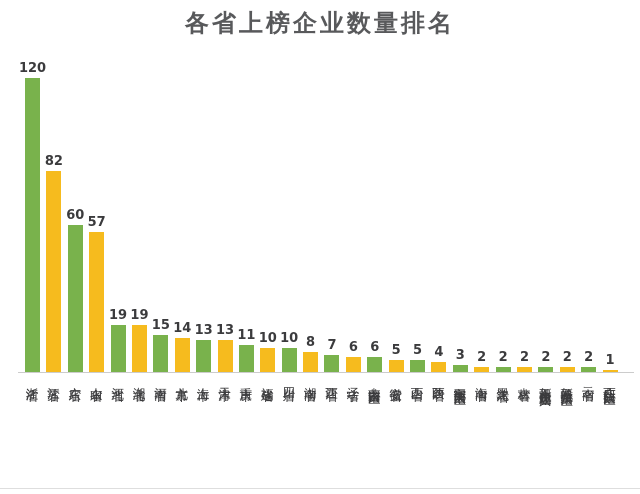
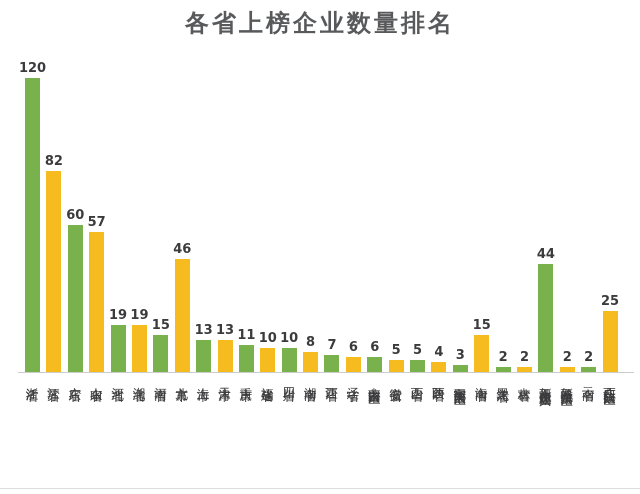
北京市: 14 -> 46
海南省: 2 -> 15
新疆生产建设兵团: 2 -> 44
广西壮族自治区: 1 -> 25
